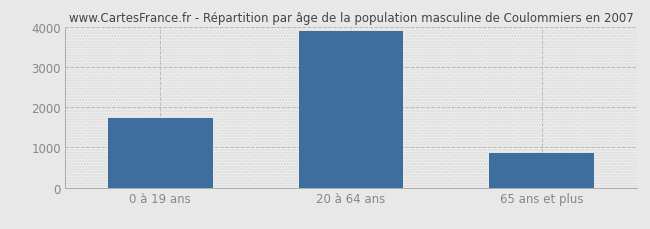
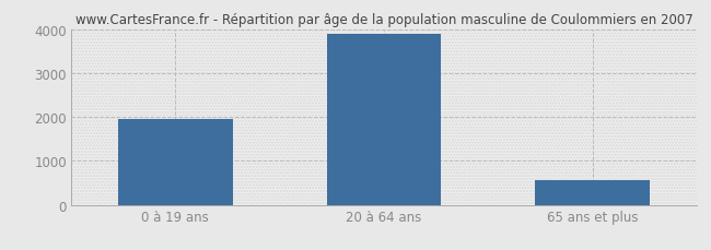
0 à 19 ans: 1720 -> 1950
65 ans et plus: 850 -> 550
